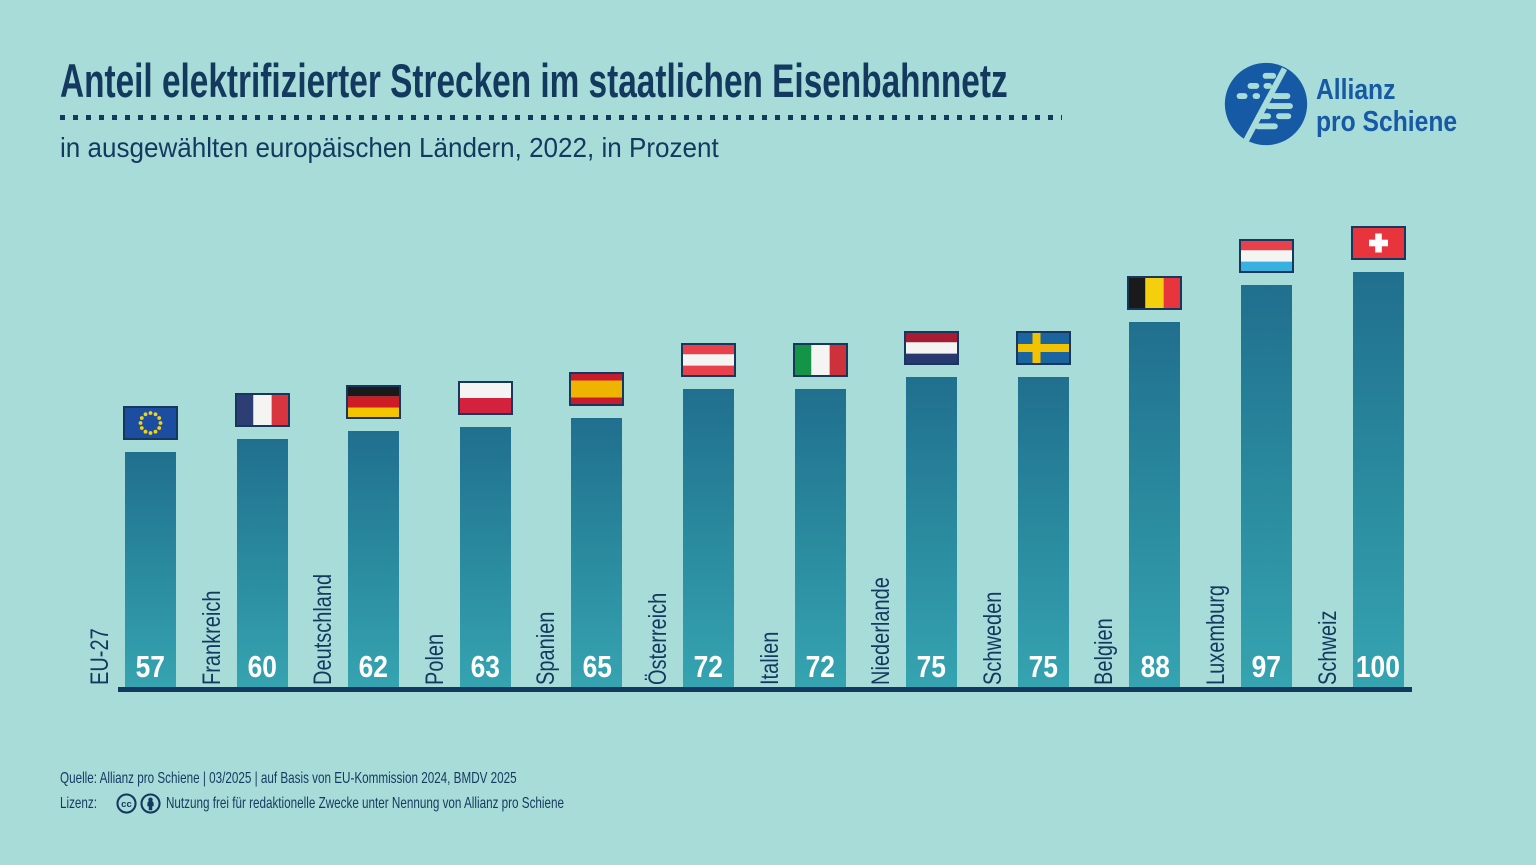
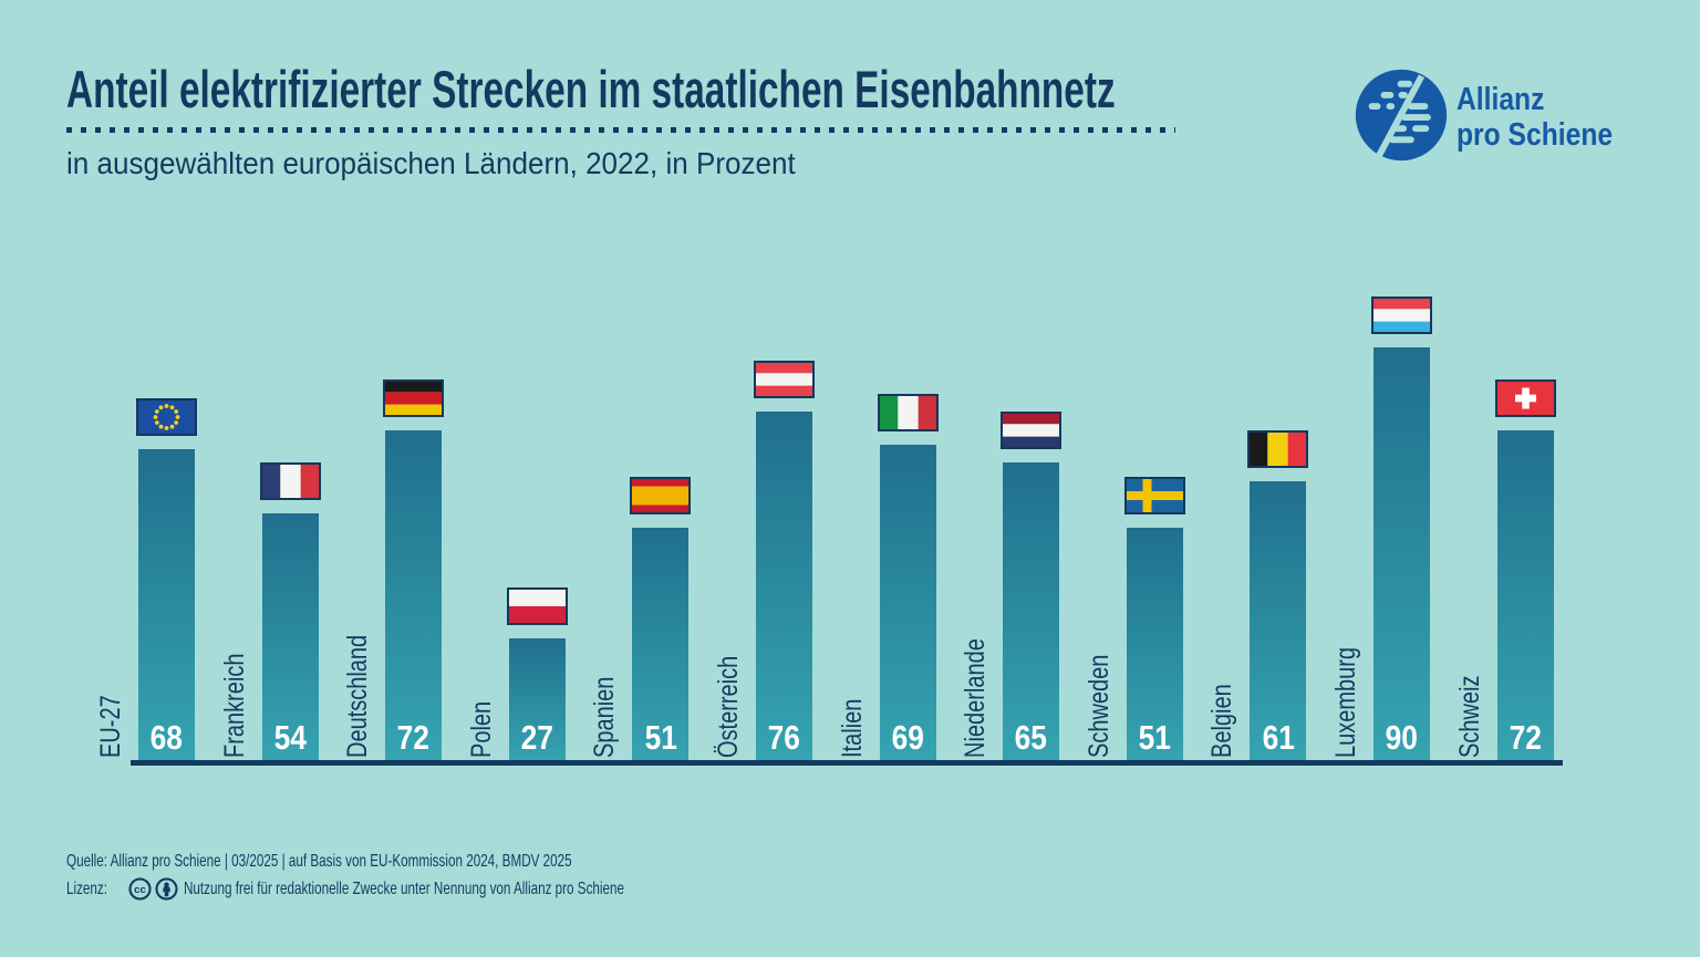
EU-27: 57 -> 68
Frankreich: 60 -> 54
Deutschland: 62 -> 72
Polen: 63 -> 27
Spanien: 65 -> 51
Österreich: 72 -> 76
Italien: 72 -> 69
Niederlande: 75 -> 65
Schweden: 75 -> 51
Belgien: 88 -> 61
Luxemburg: 97 -> 90
Schweiz: 100 -> 72
